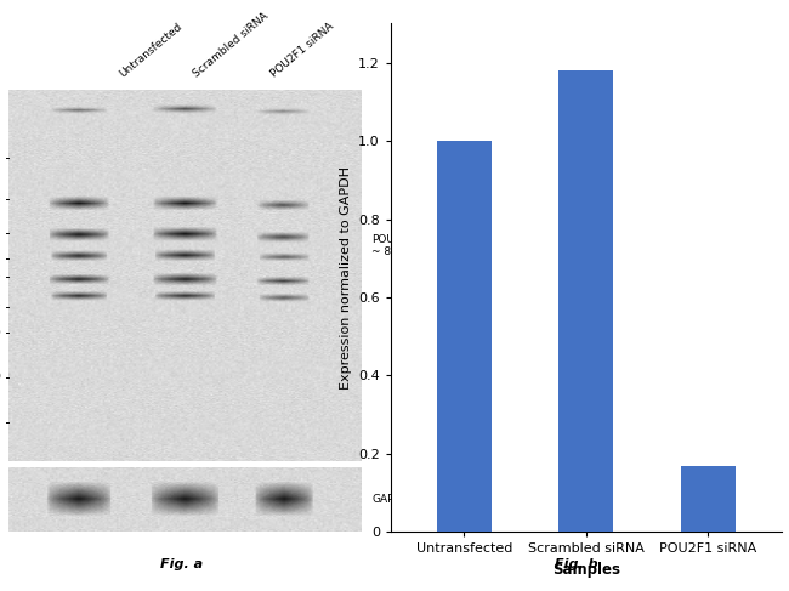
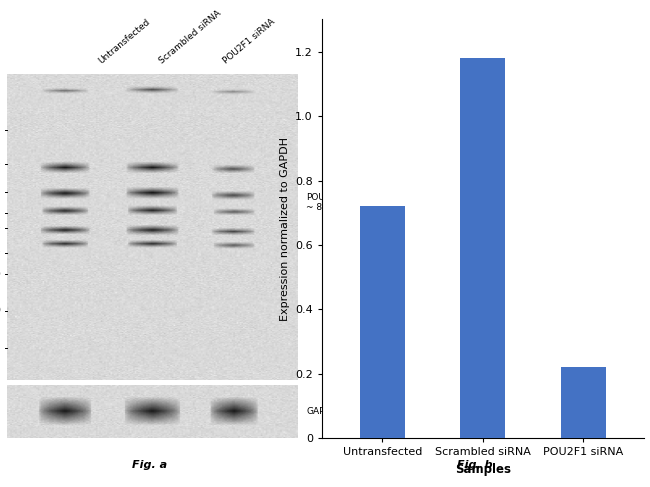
Untransfected: 1.00 -> 0.72
POU2F1 siRNA: 0.17 -> 0.22
